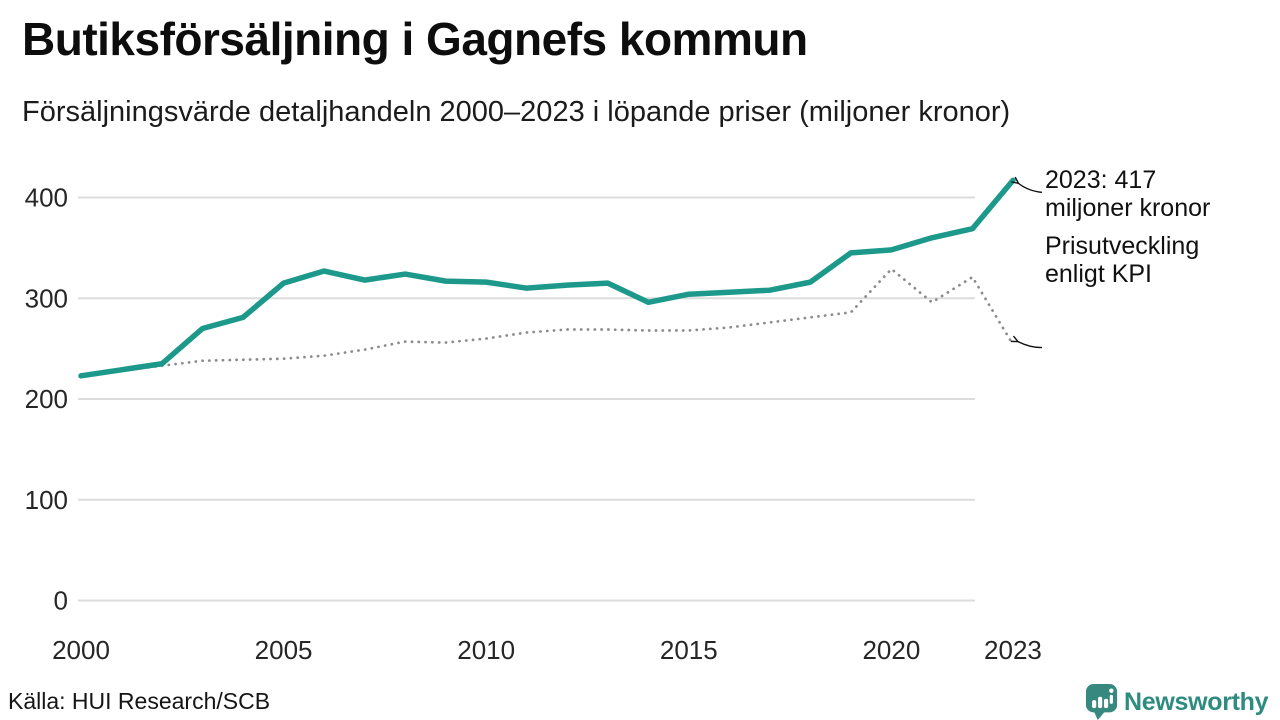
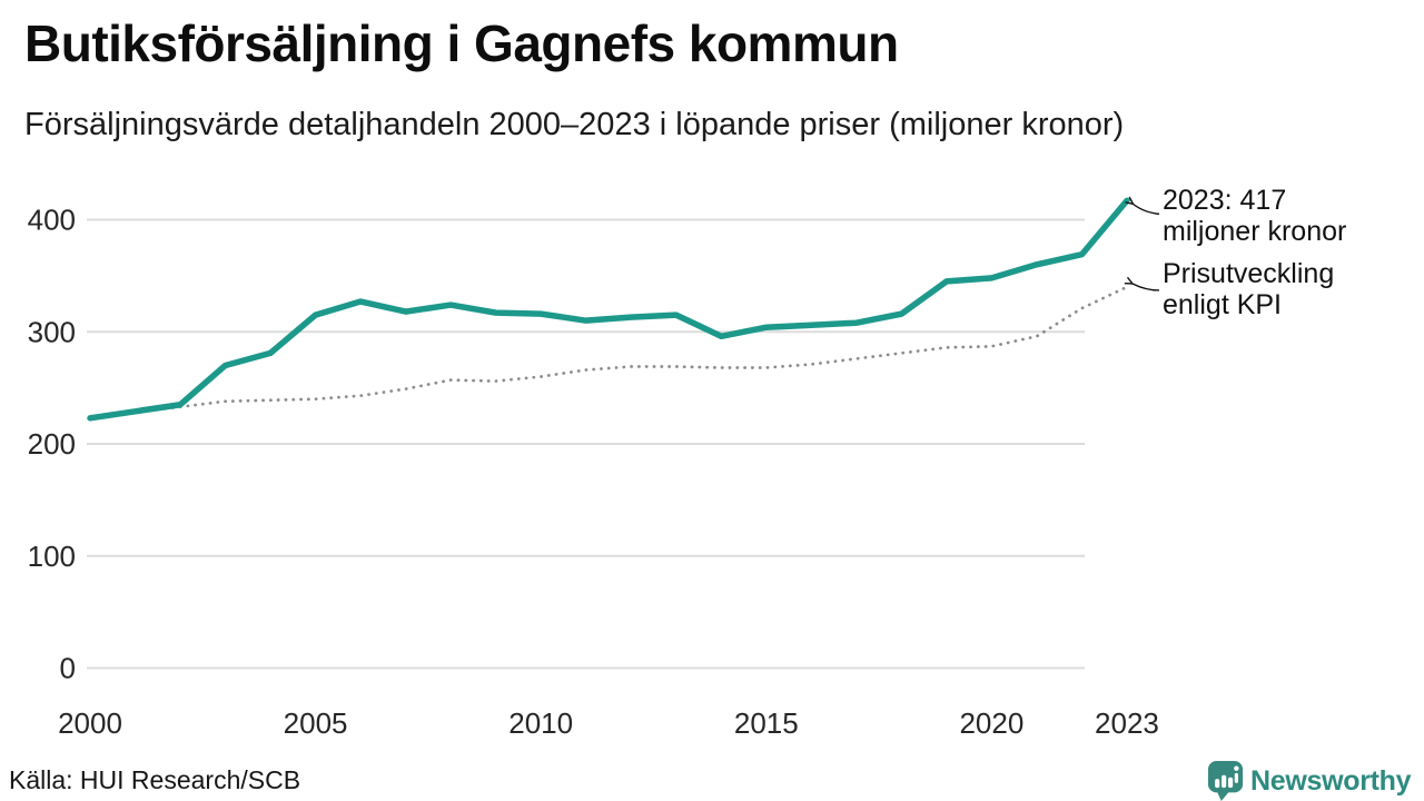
Prisutveckling enligt KPI/2020: 329 -> 287
Prisutveckling enligt KPI/2023: 254 -> 340
